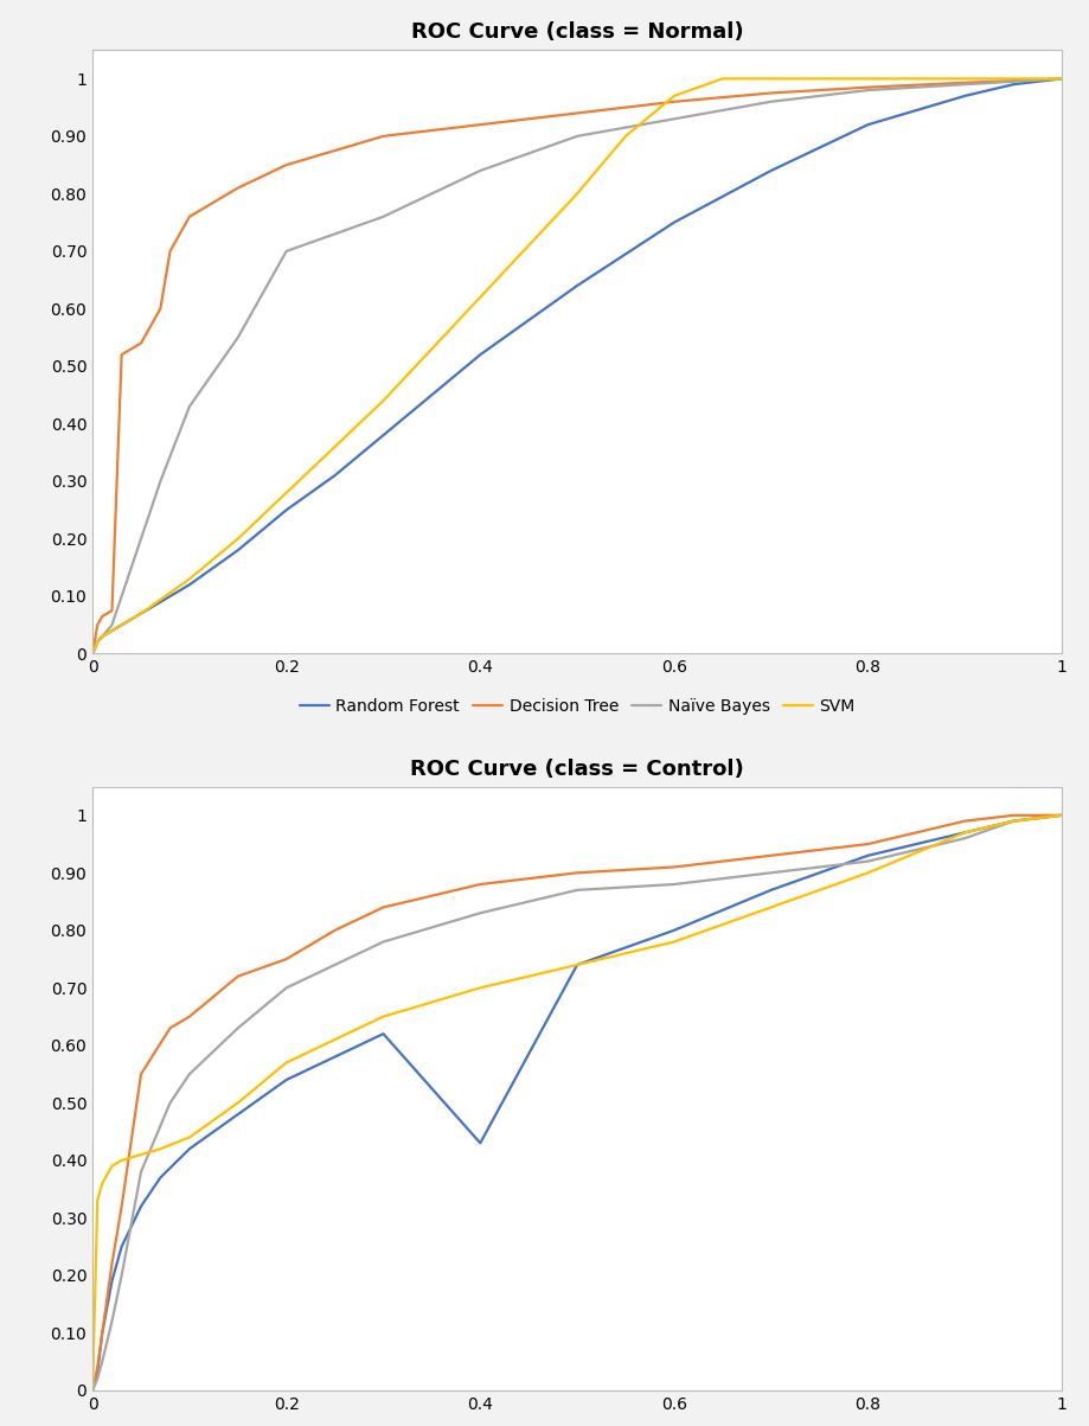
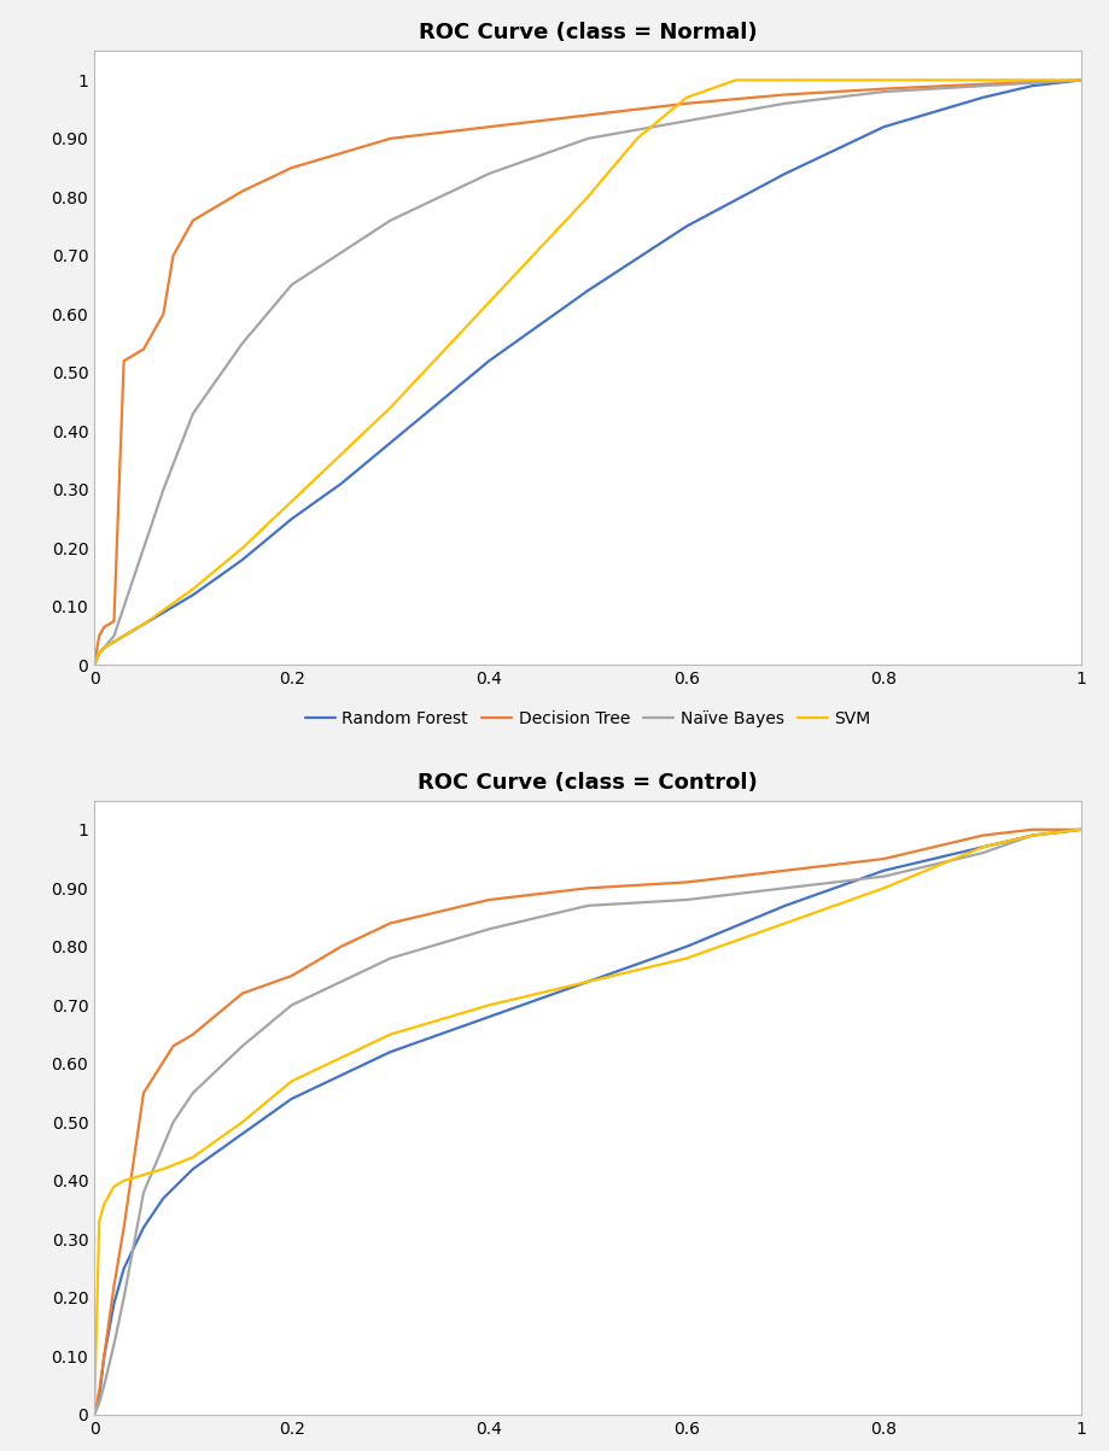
ROC Curve (class = Normal)/Naïve Bayes/0.2: 0.70 -> 0.65
ROC Curve (class = Control)/Random Forest/0.4: 0.43 -> 0.68
